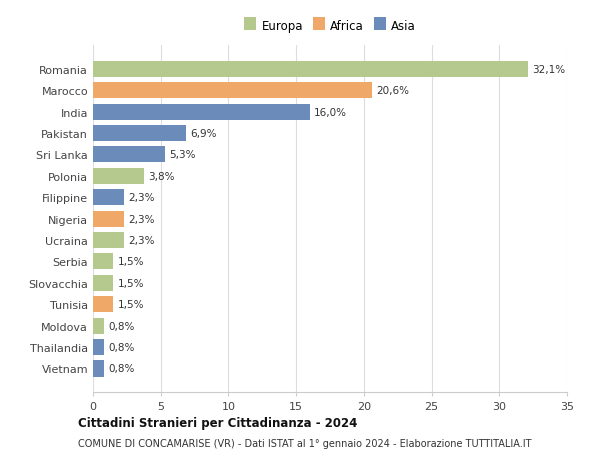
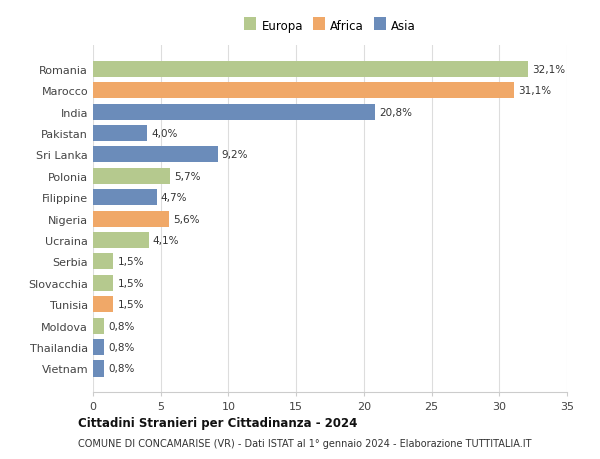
Marocco: 20,6% -> 31,1%
India: 16,0% -> 20,8%
Pakistan: 6,9% -> 4,0%
Sri Lanka: 5,3% -> 9,2%
Polonia: 3,8% -> 5,7%
Filippine: 2,3% -> 4,7%
Nigeria: 2,3% -> 5,6%
Ucraina: 2,3% -> 4,1%
